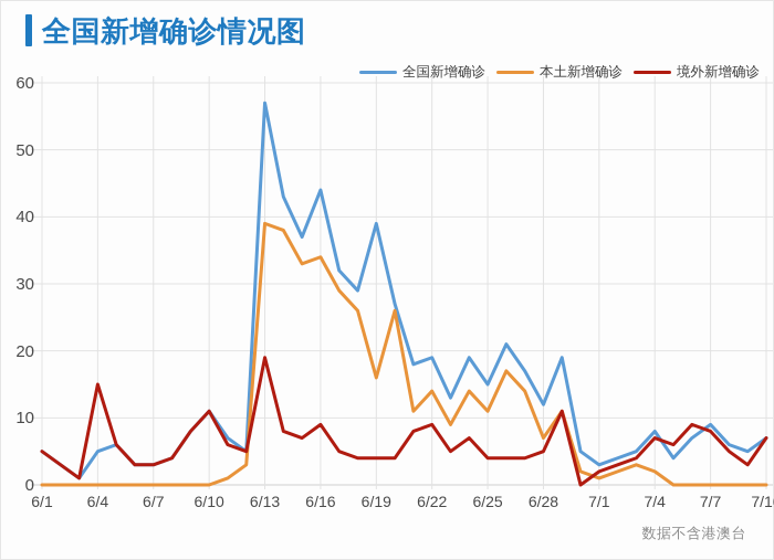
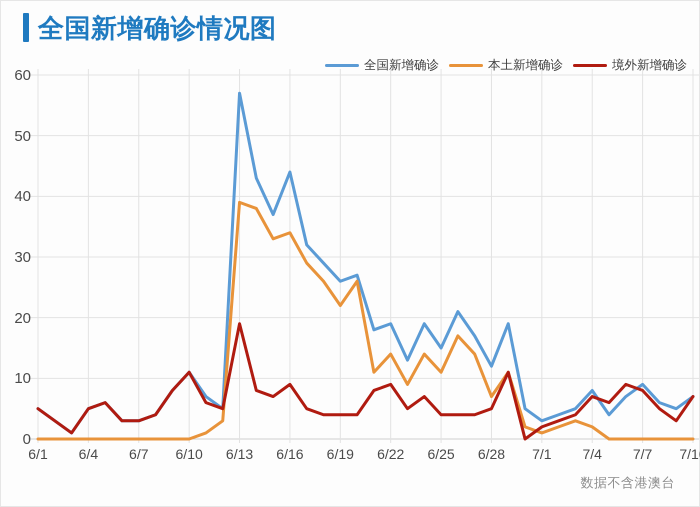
境外新增确诊/6/4: 15 -> 5
全国新增确诊/6/19: 39 -> 26
本土新增确诊/6/19: 16 -> 22
